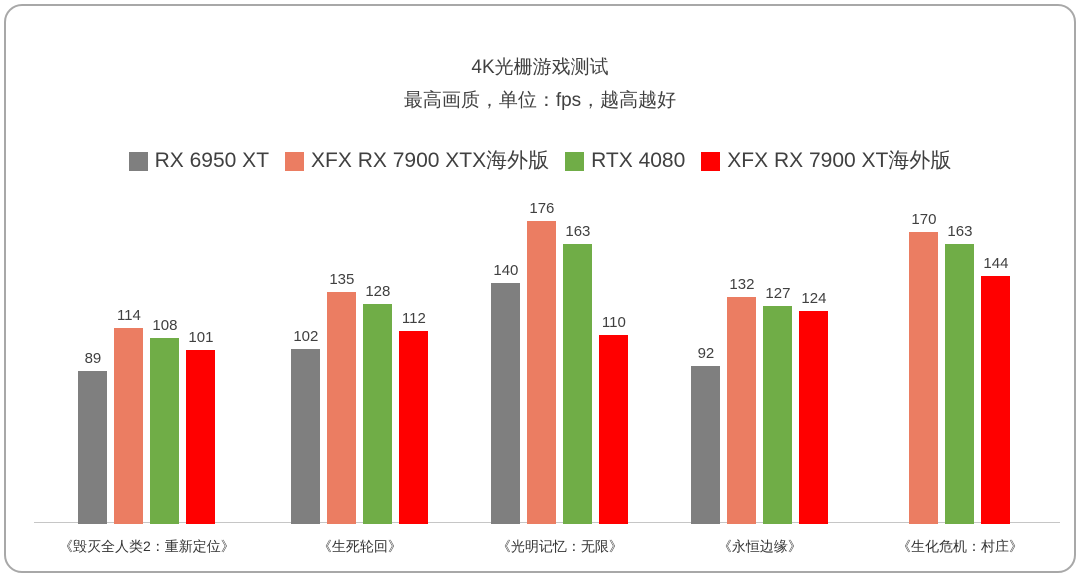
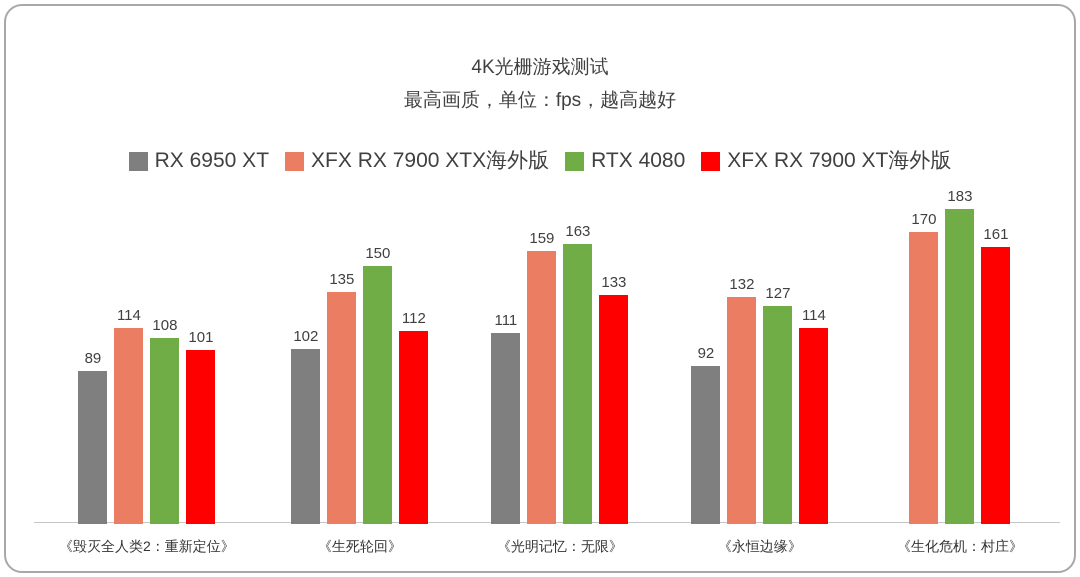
RTX 4080/《生死轮回》: 128 -> 150
RX 6950 XT/《光明记忆：无限》: 140 -> 111
XFX RX 7900 XTX海外版/《光明记忆：无限》: 176 -> 159
XFX RX 7900 XT海外版/《光明记忆：无限》: 110 -> 133
XFX RX 7900 XT海外版/《永恒边缘》: 124 -> 114
RTX 4080/《生化危机：村庄》: 163 -> 183
XFX RX 7900 XT海外版/《生化危机：村庄》: 144 -> 161
